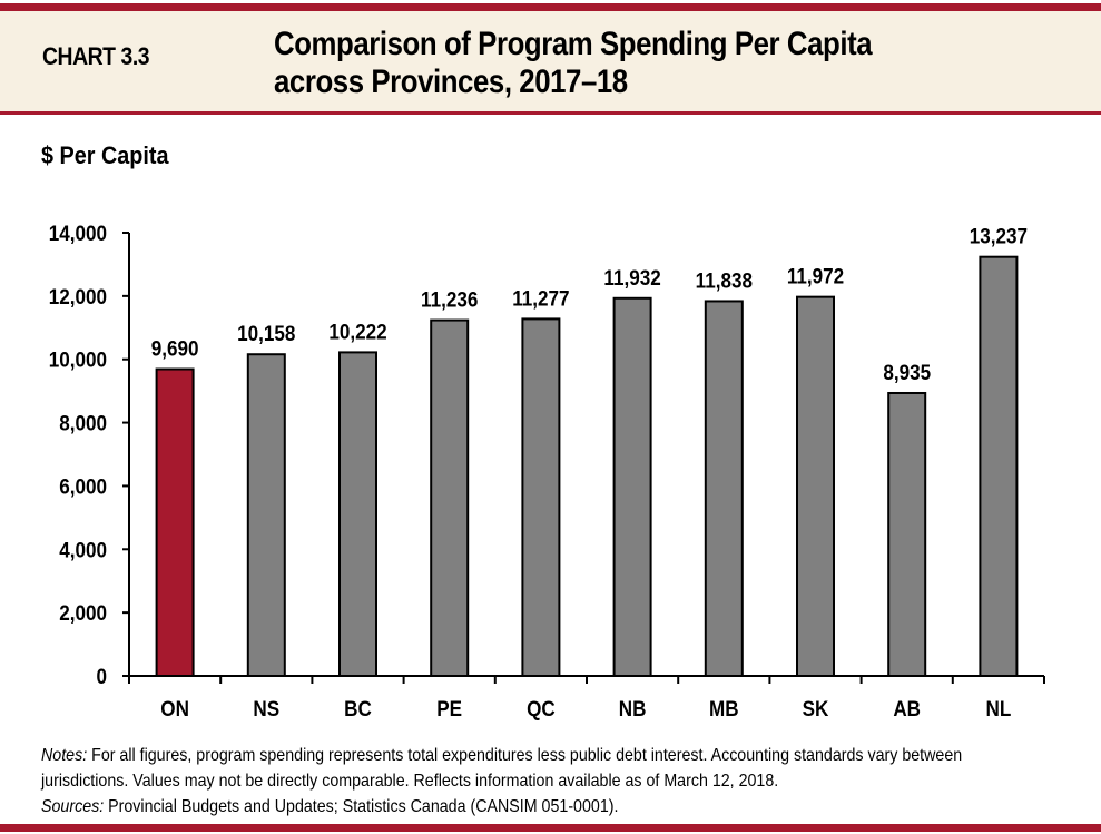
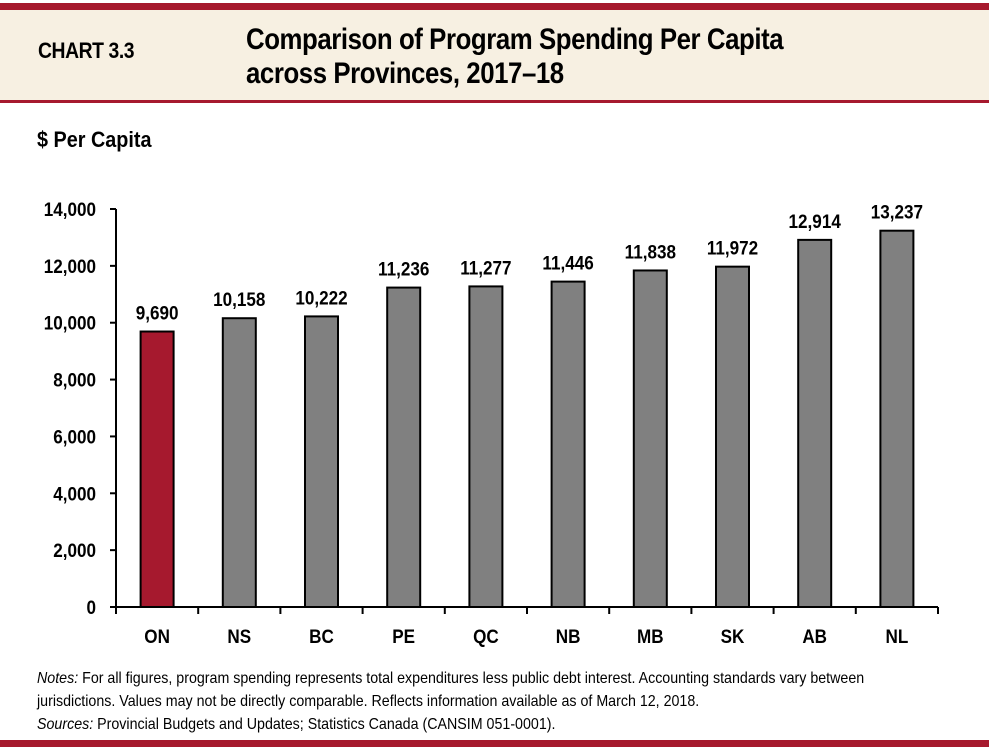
NB: 11,932 -> 11,446
AB: 8,935 -> 12,914
